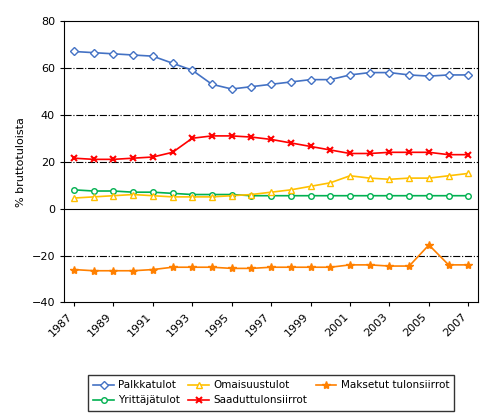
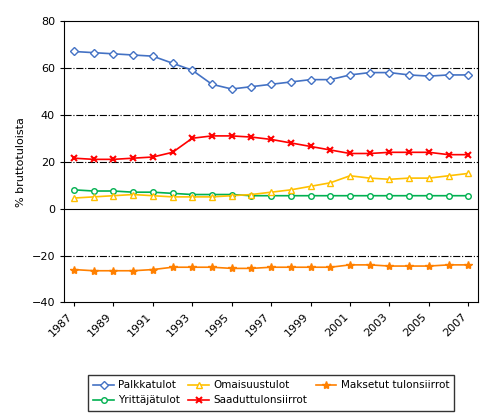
Maksetut tulonsiirrot/2005: -15.5 -> -24.5
